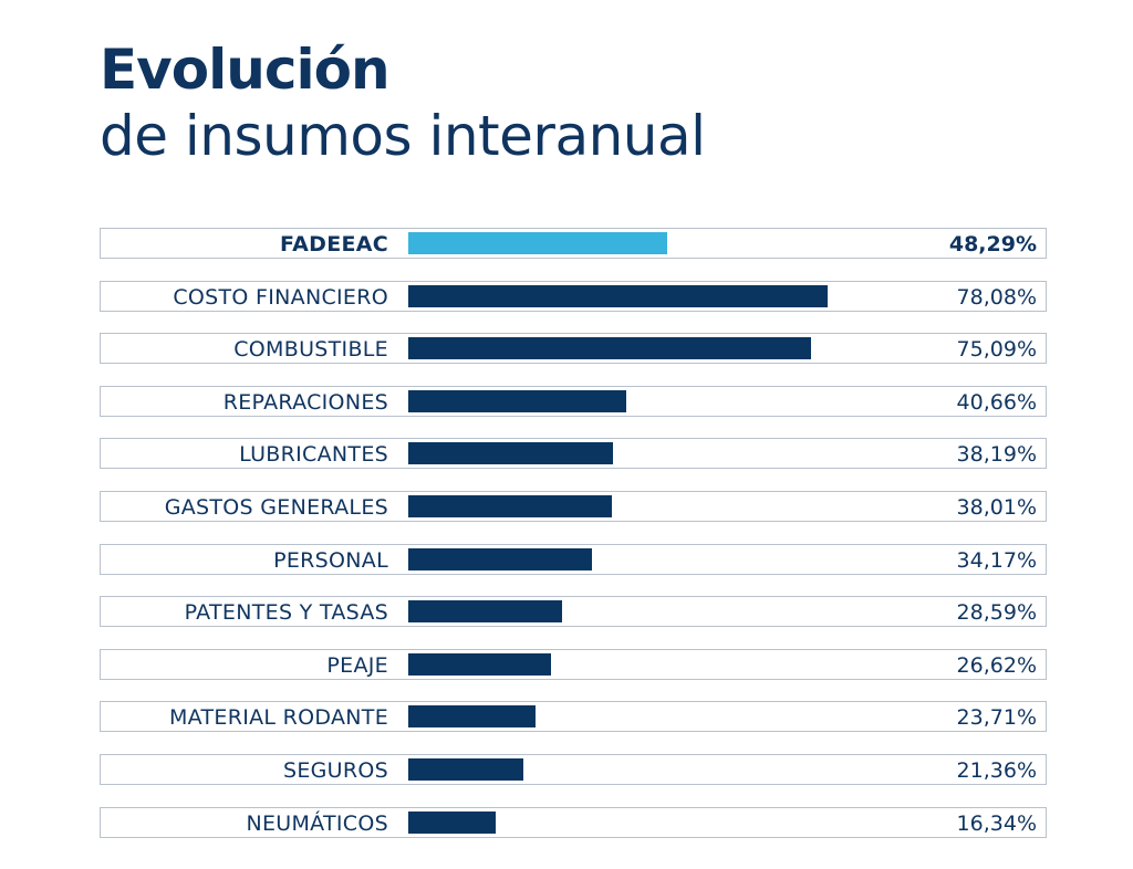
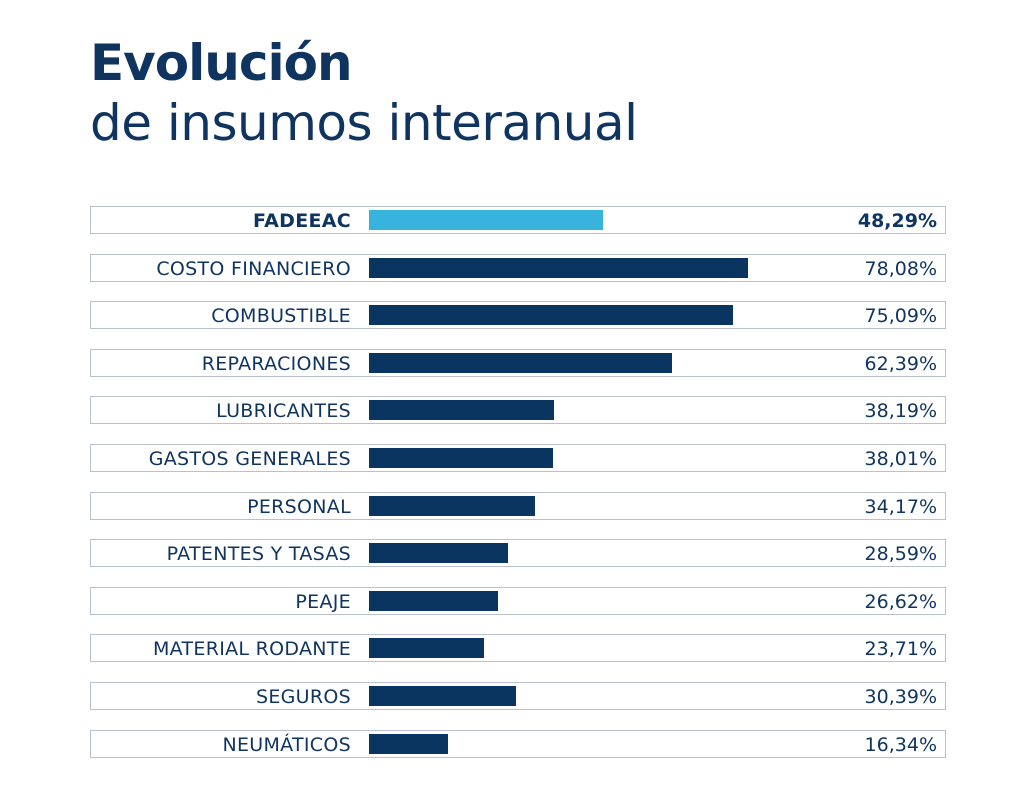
REPARACIONES: 40,66% -> 62,39%
SEGUROS: 21,36% -> 30,39%
